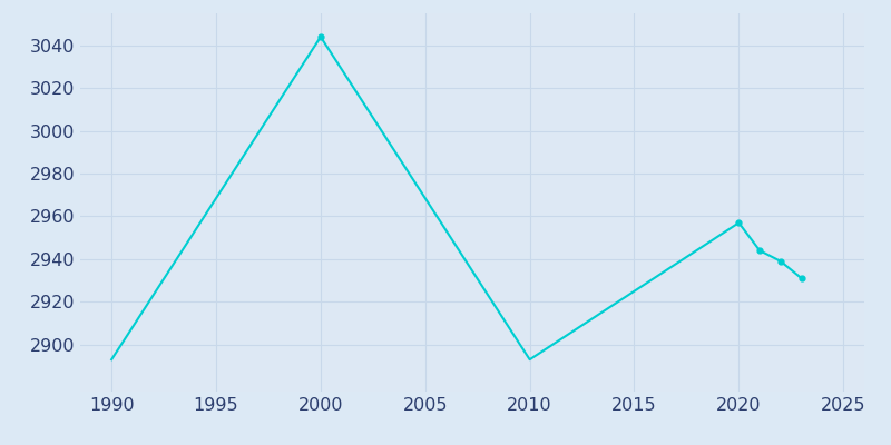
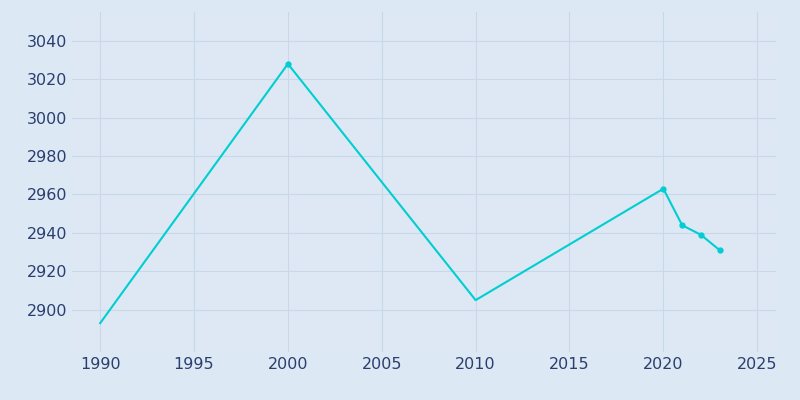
2000: 3044 -> 3028
2010: 2893 -> 2905
2020: 2957 -> 2963
